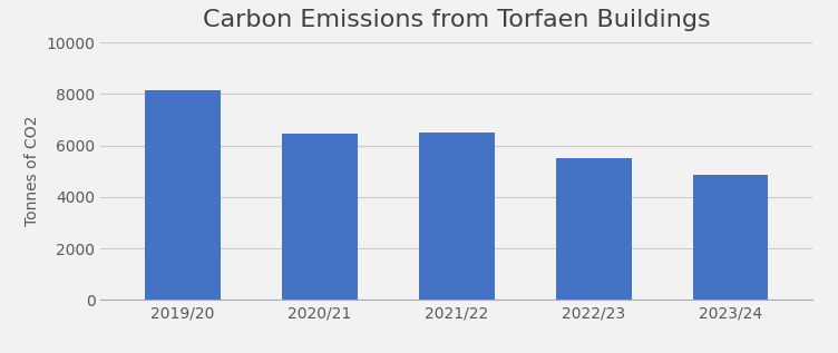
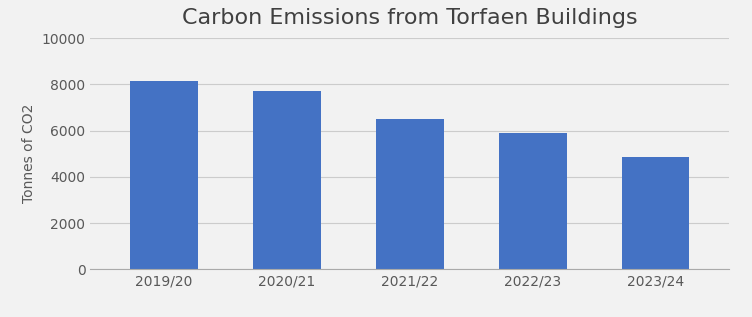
2020/21: 6450 -> 7700
2022/23: 5500 -> 5900
